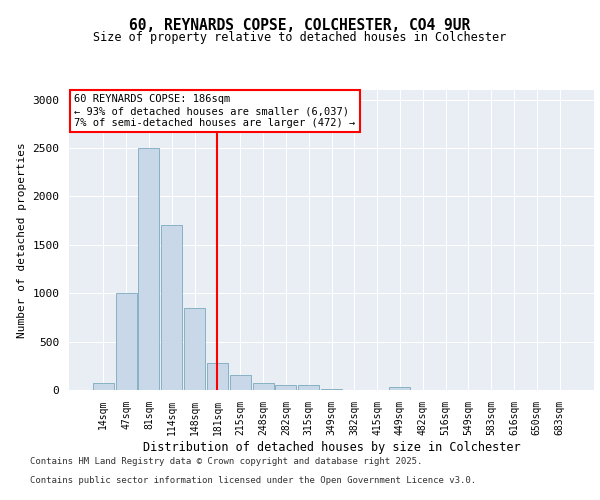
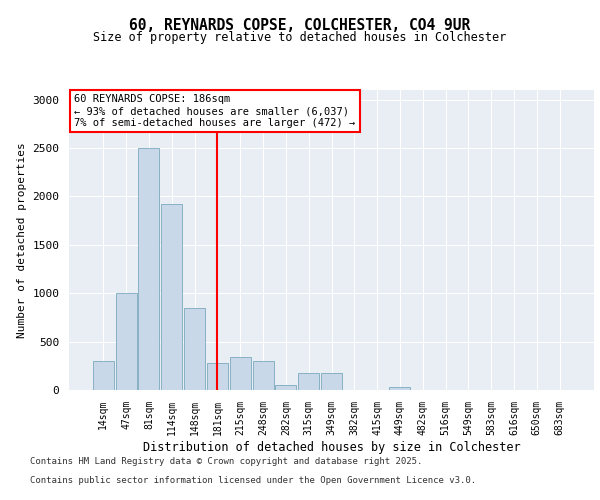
14sqm: 80 -> 300
114sqm: 1700 -> 1920
215sqm: 150 -> 340
248sqm: 80 -> 300
315sqm: 50 -> 180
349sqm: 10 -> 180
